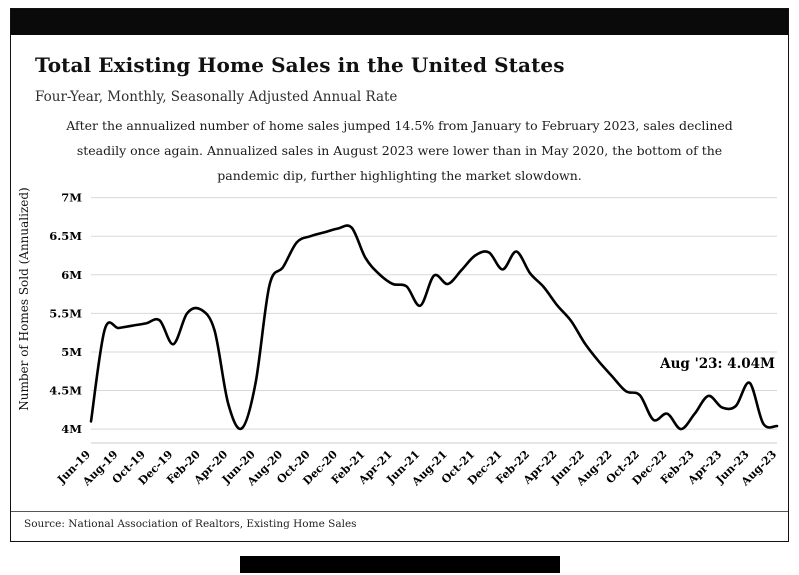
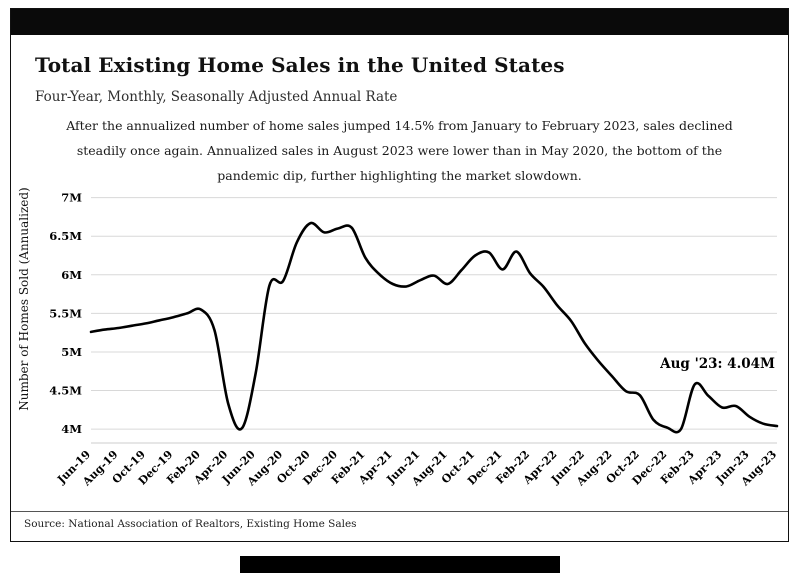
Jun-19: 4.1M -> 5.3M
Dec-19: 5.1M -> 5.5M
Jun-20: 4.6M -> 4.7M
Aug-20: 6.1M -> 5.9M
Oct-20: 6.5M -> 6.7M
Jun-21: 5.6M -> 5.9M
Dec-22: 4.2M -> 4.0M
Feb-23: 4.2M -> 4.6M
Jun-23: 4.6M -> 4.2M
